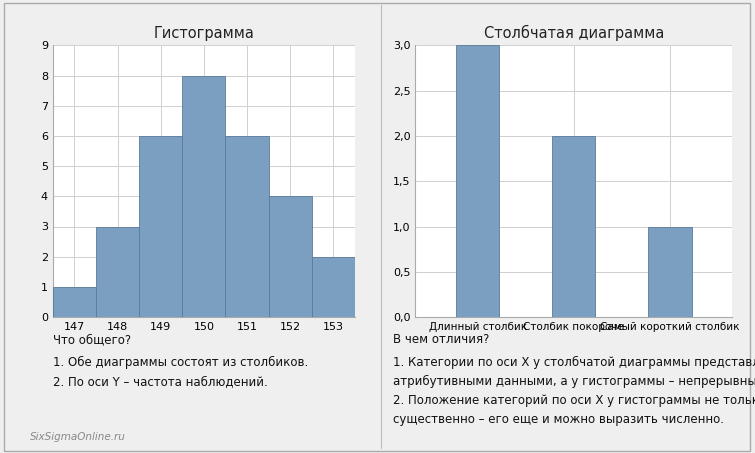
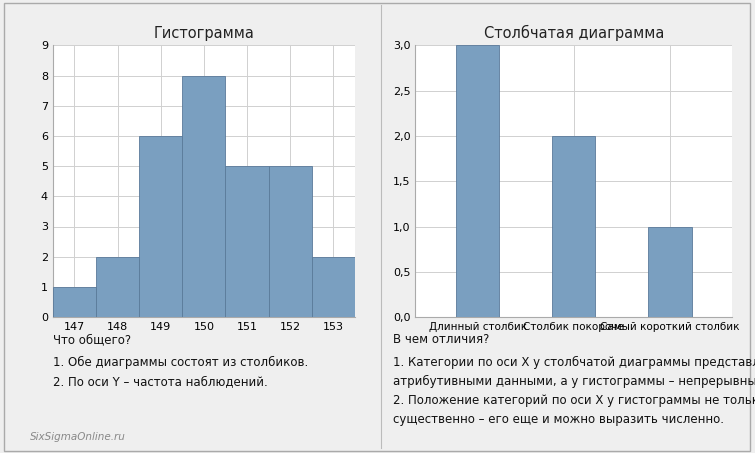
Гистограмма/148: 3 -> 2
Гистограмма/151: 6 -> 5
Гистограмма/152: 4 -> 5
